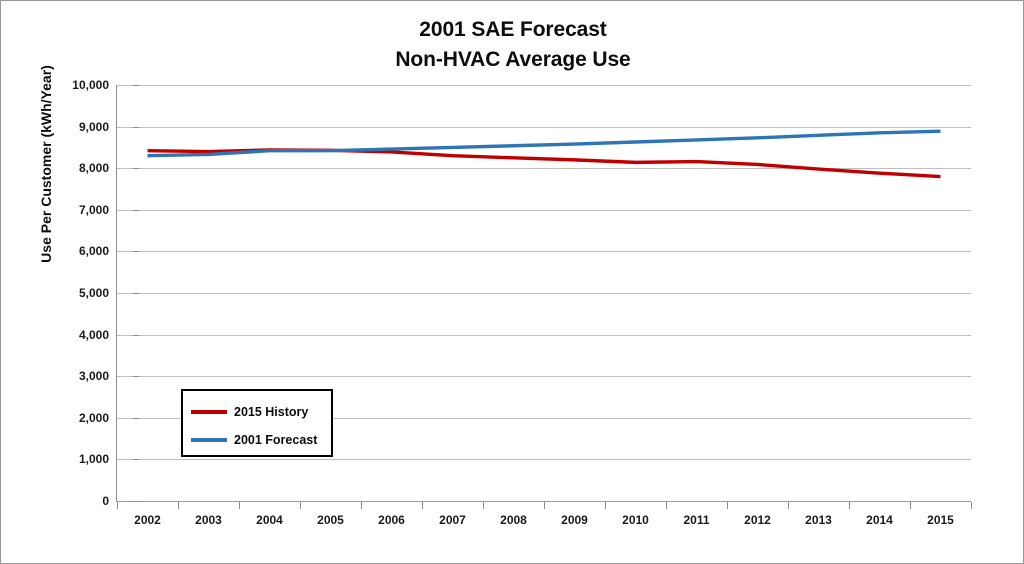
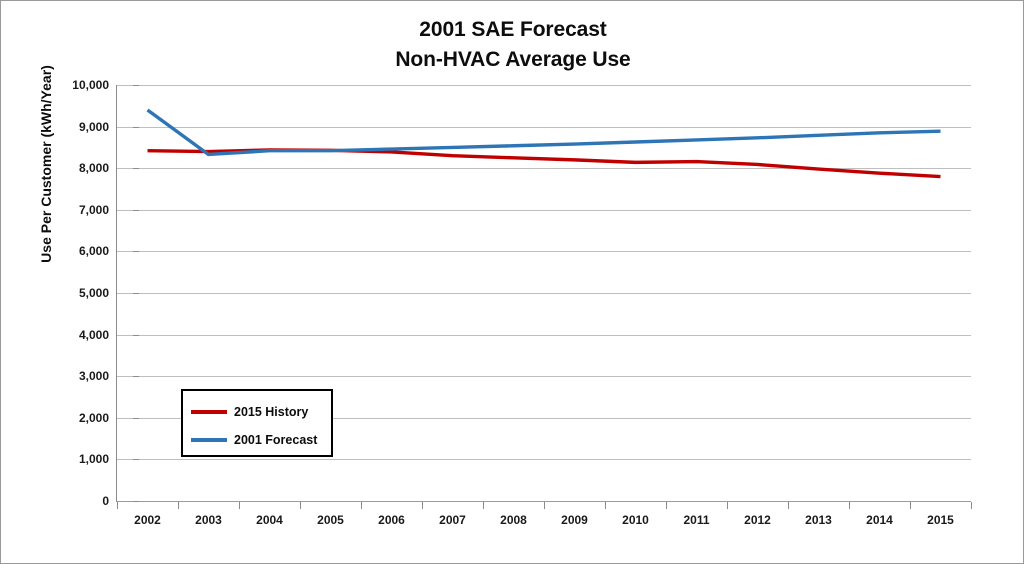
2001 Forecast/2002: 8300 -> 9400
